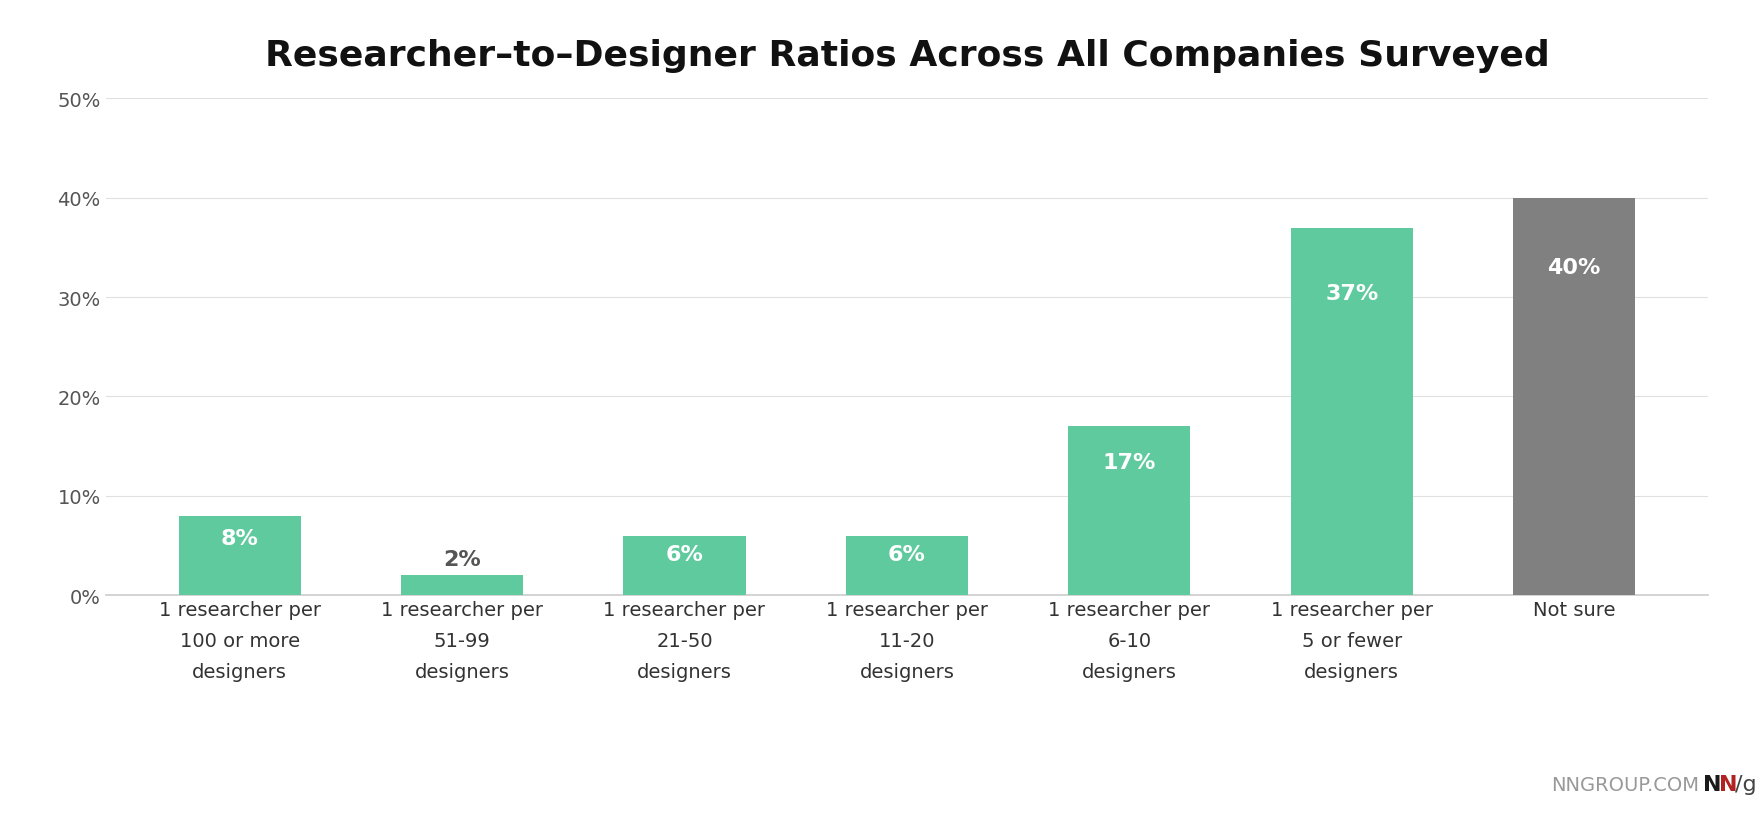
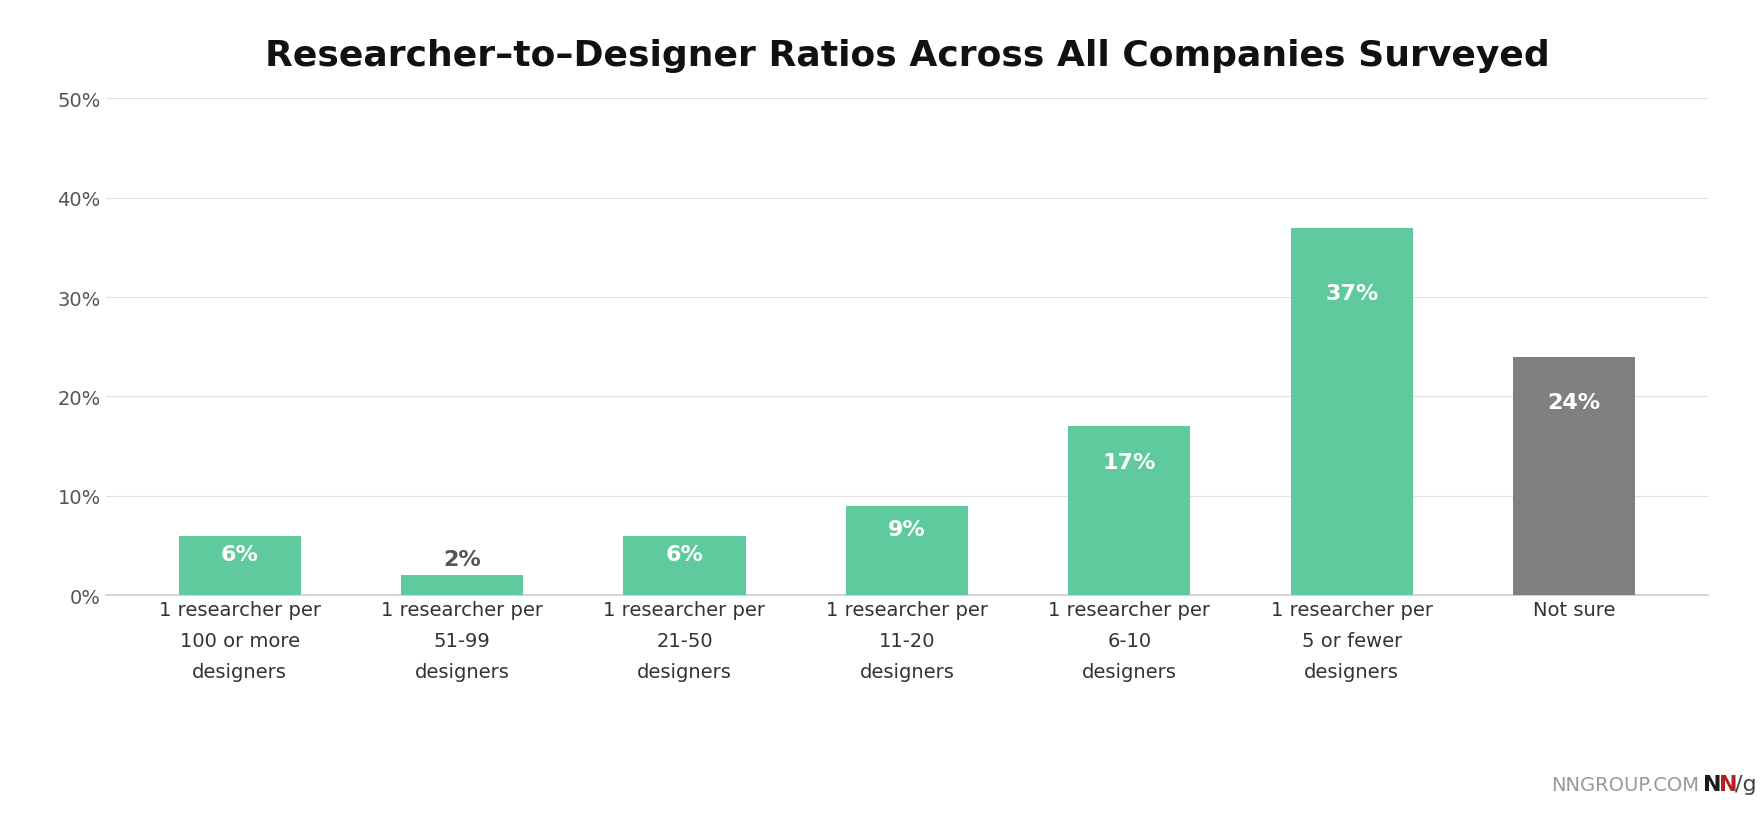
1 researcher per 100 or more designers: 8% -> 6%
1 researcher per 11-20 designers: 6% -> 9%
Not sure: 40% -> 24%
